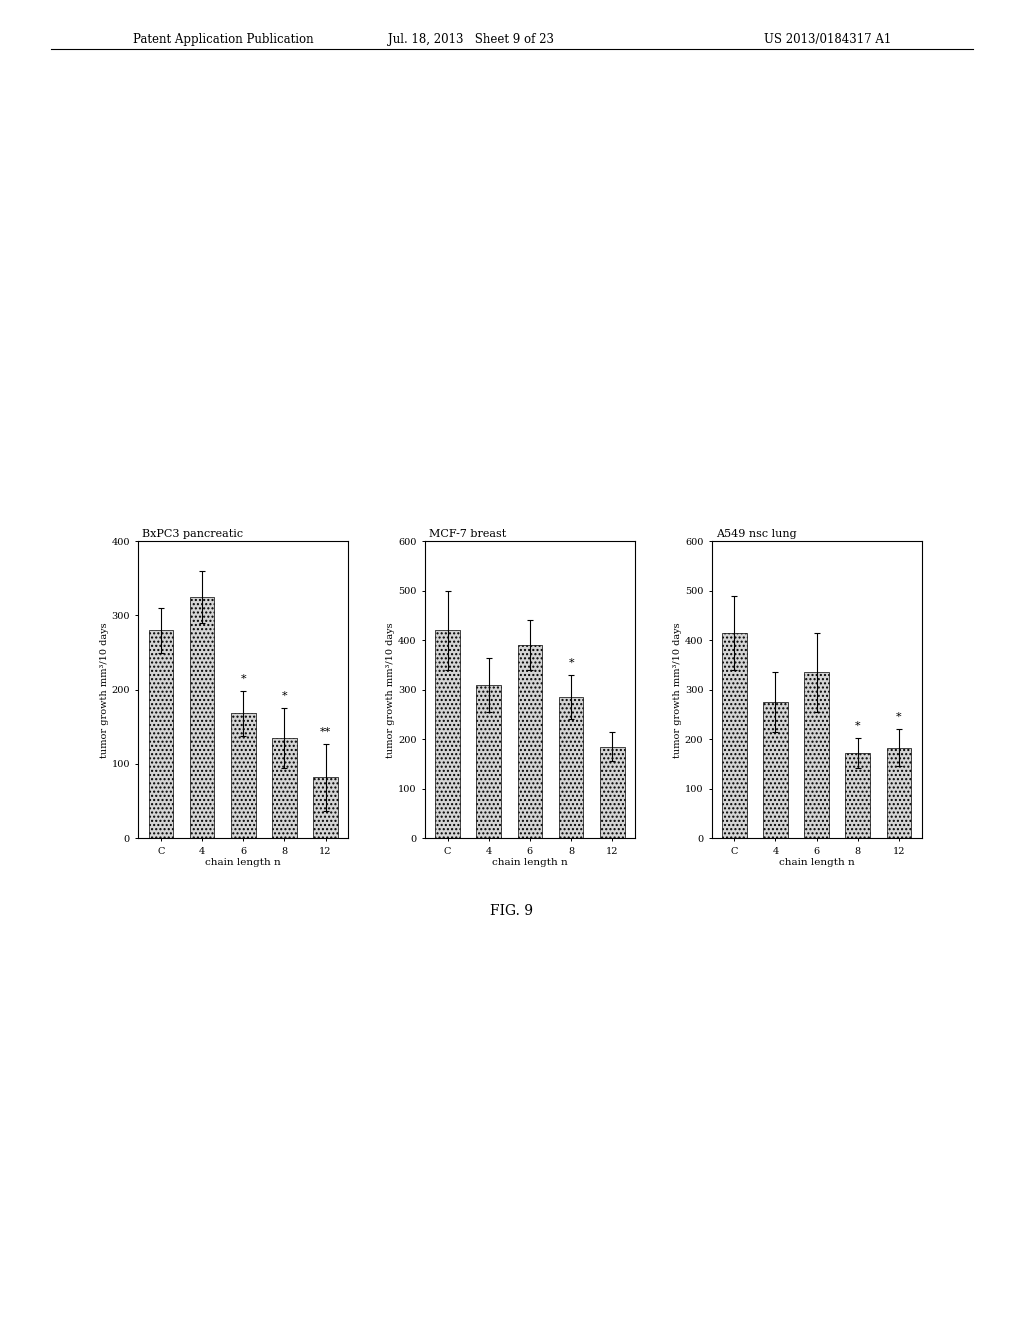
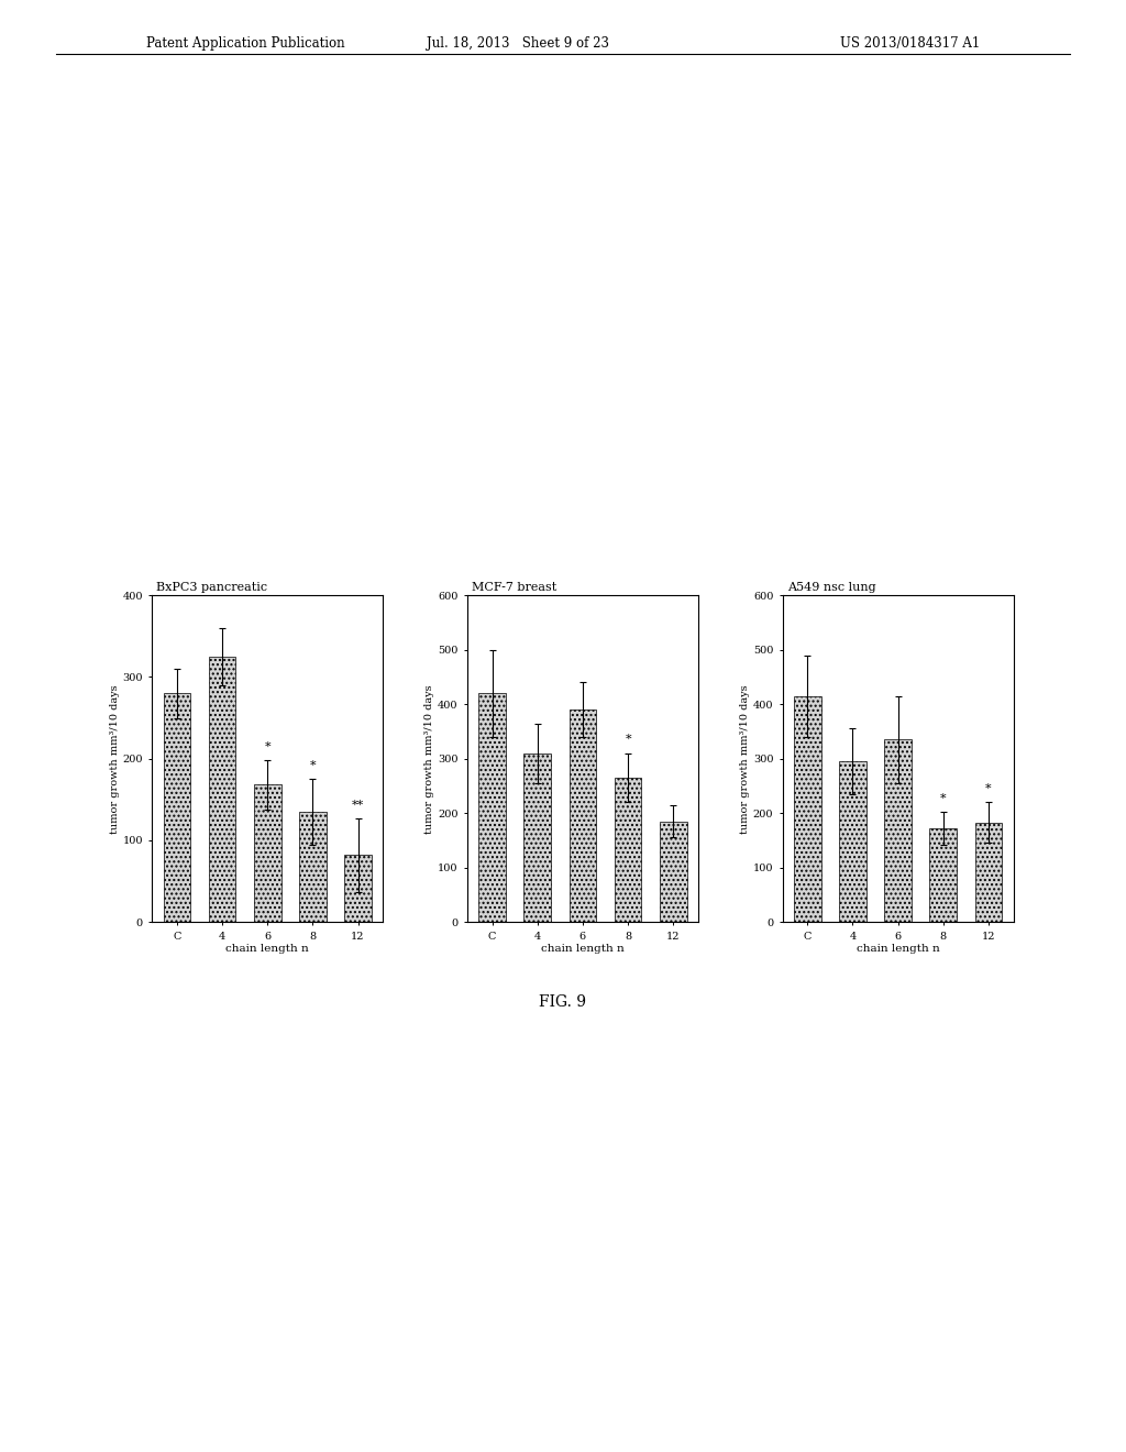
MCF-7 breast/8: 285 -> 265
A549 nsc lung/4: 275 -> 295
